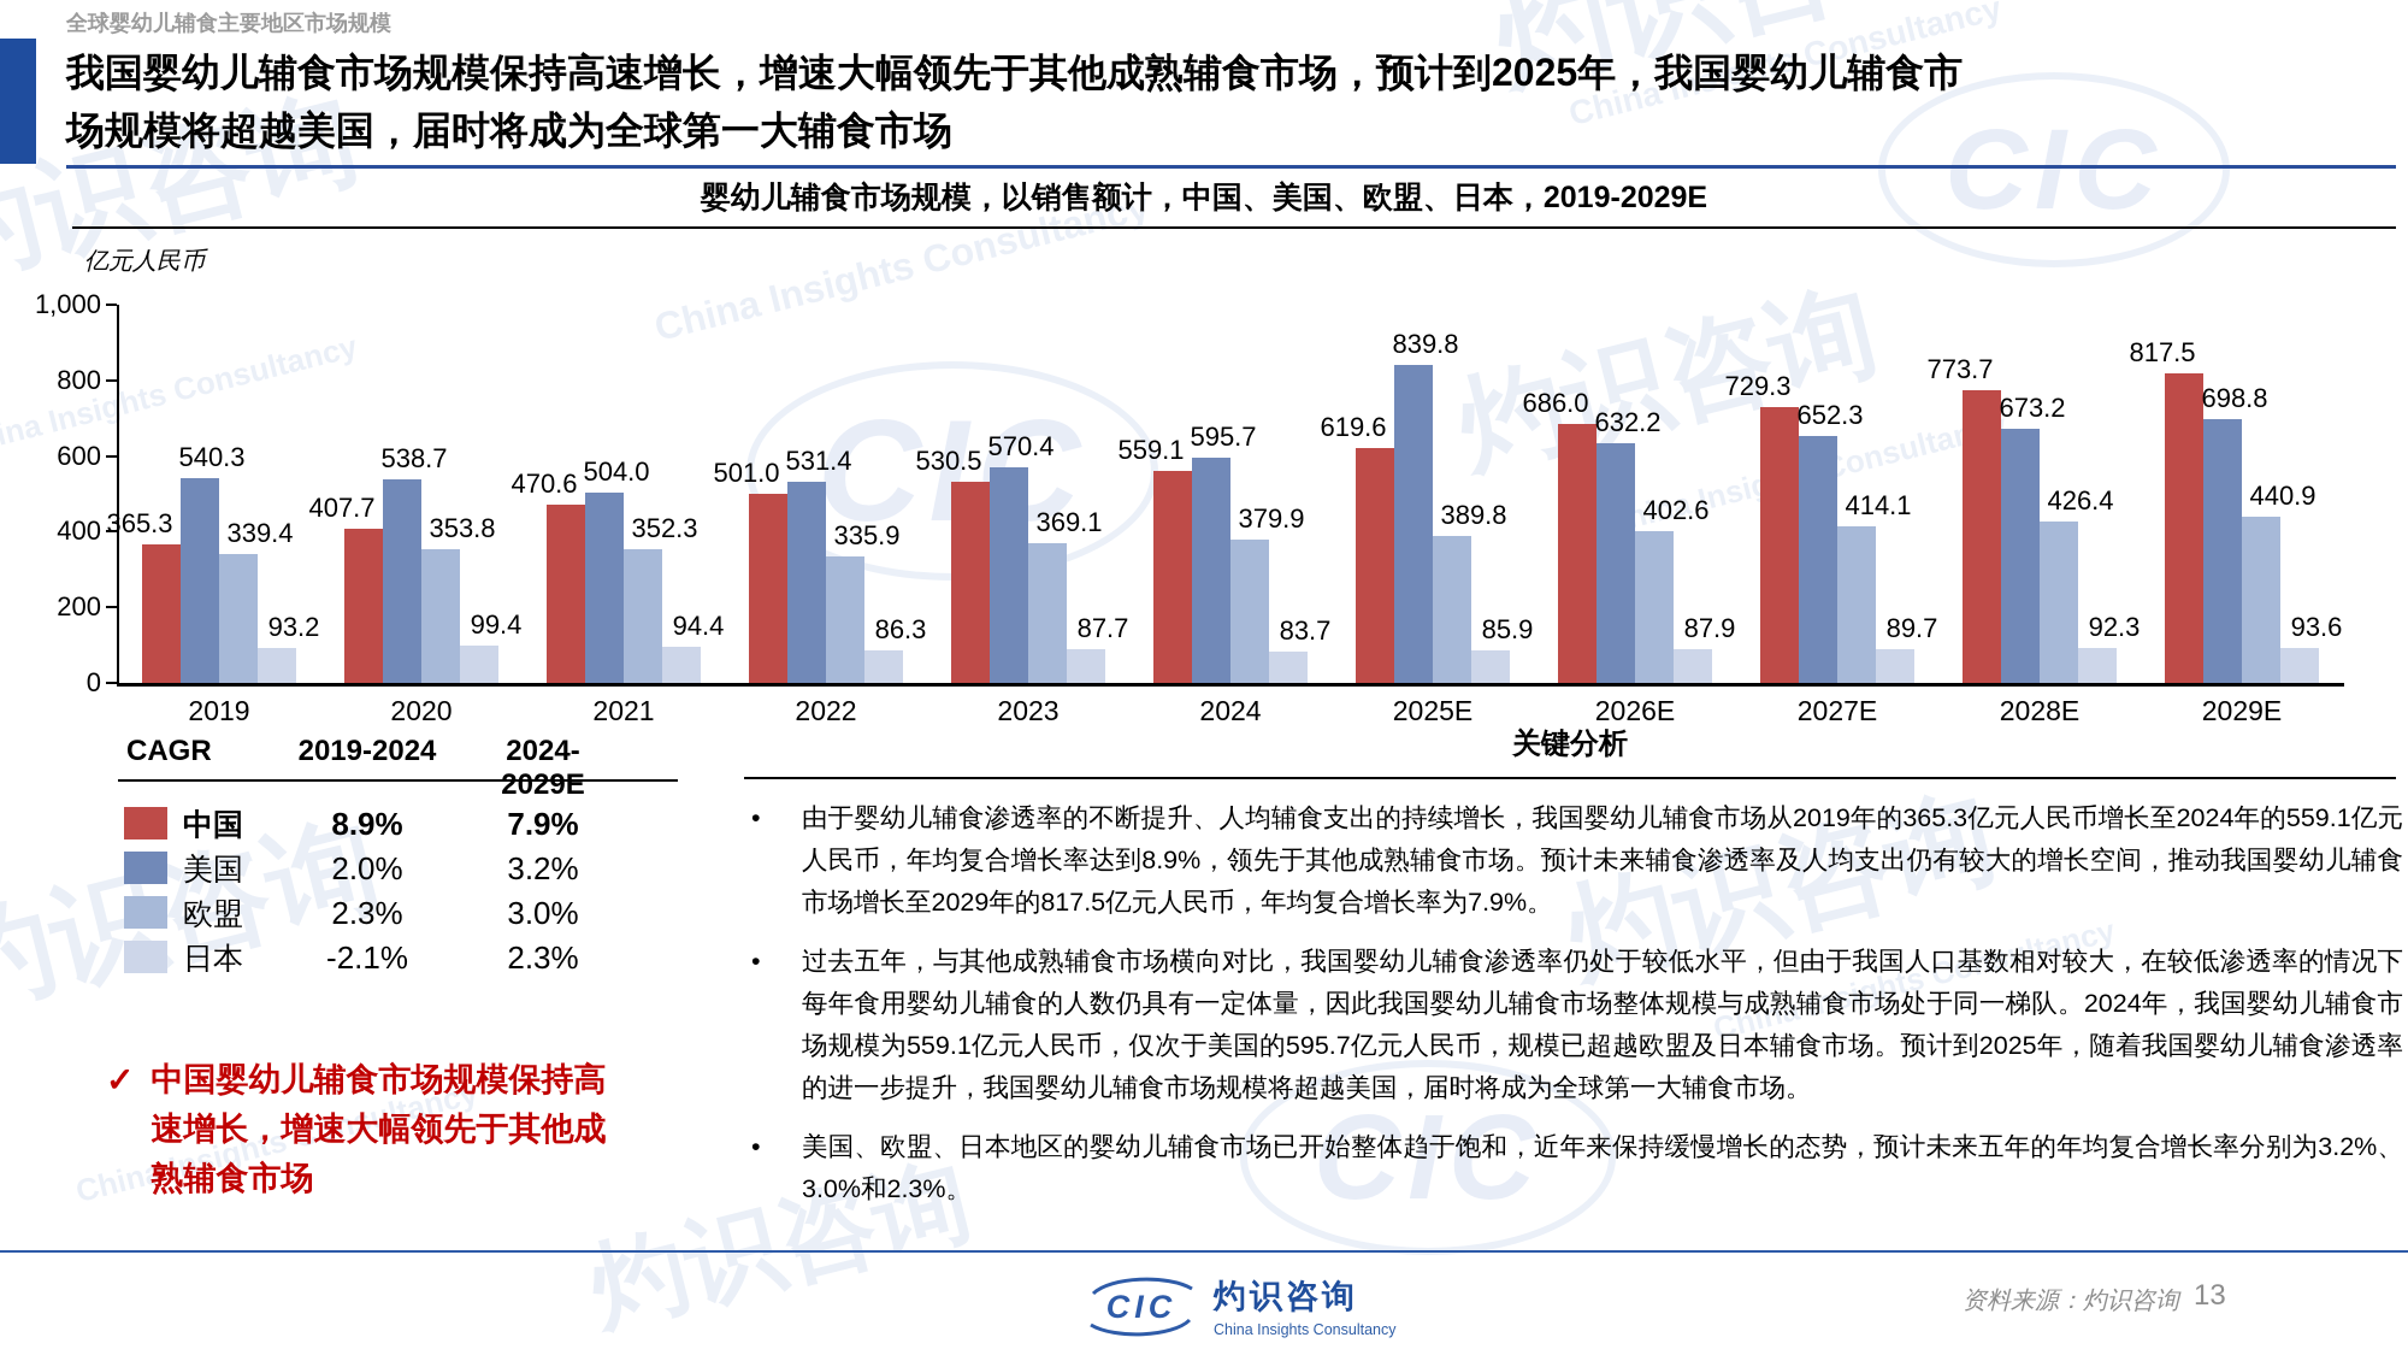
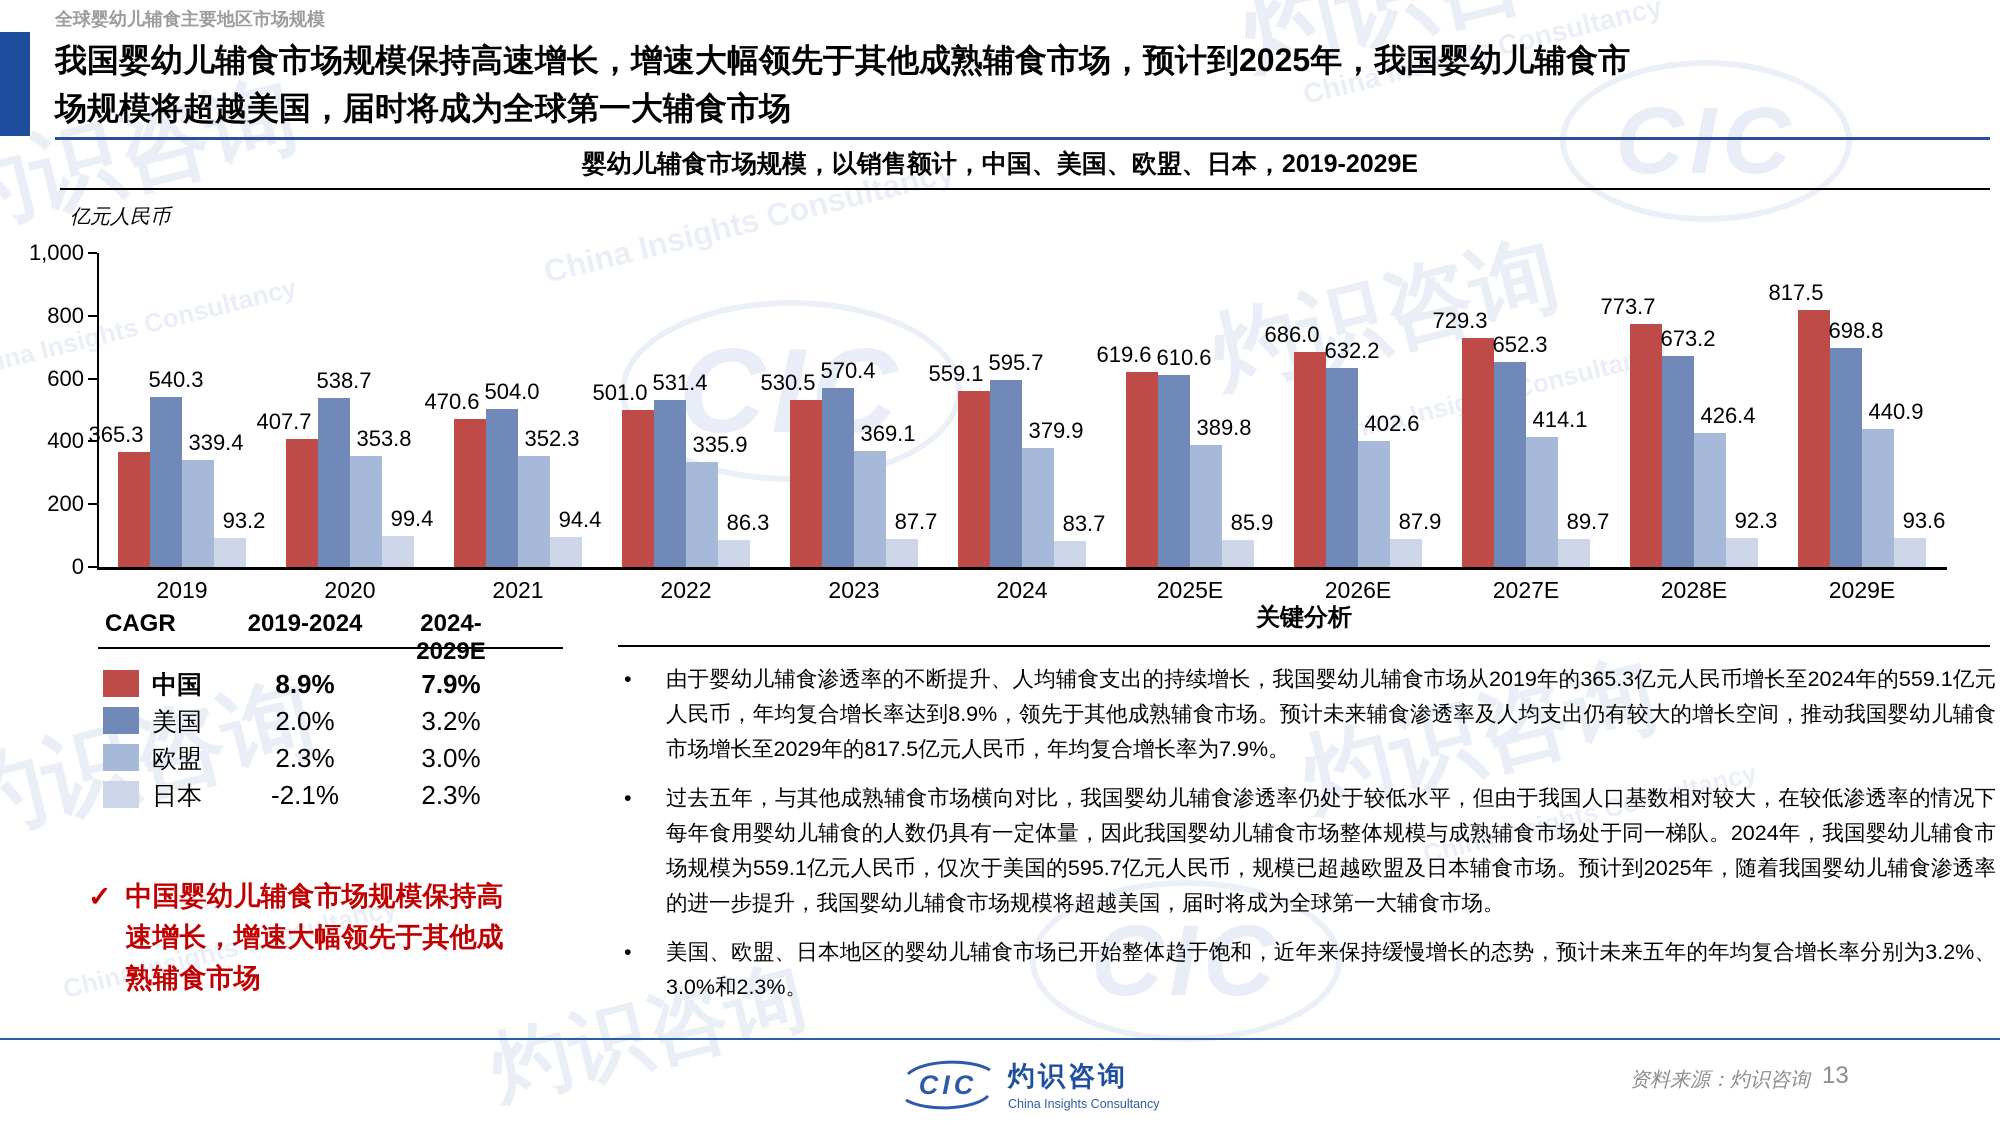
美国/2025E: 839.8 -> 610.6
